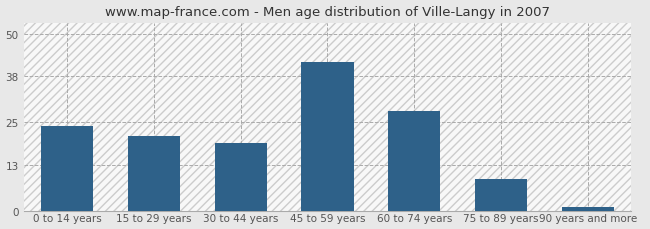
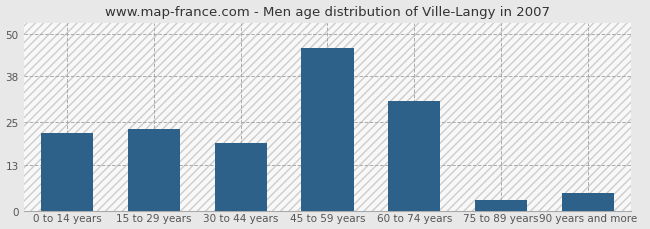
0 to 14 years: 24 -> 22
15 to 29 years: 21 -> 23
45 to 59 years: 42 -> 46
60 to 74 years: 28 -> 31
75 to 89 years: 9 -> 3
90 years and more: 1 -> 5
